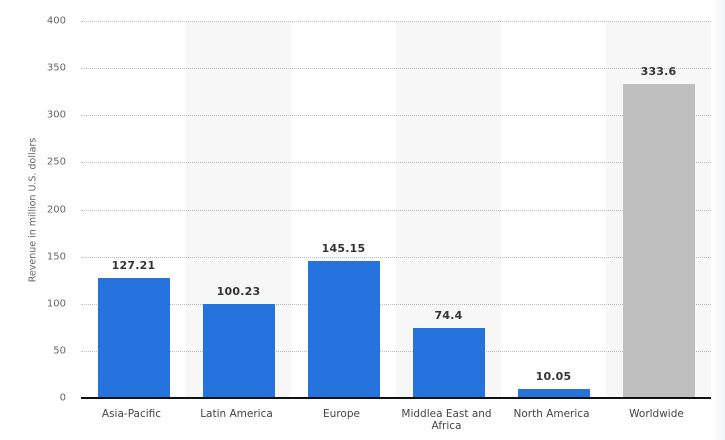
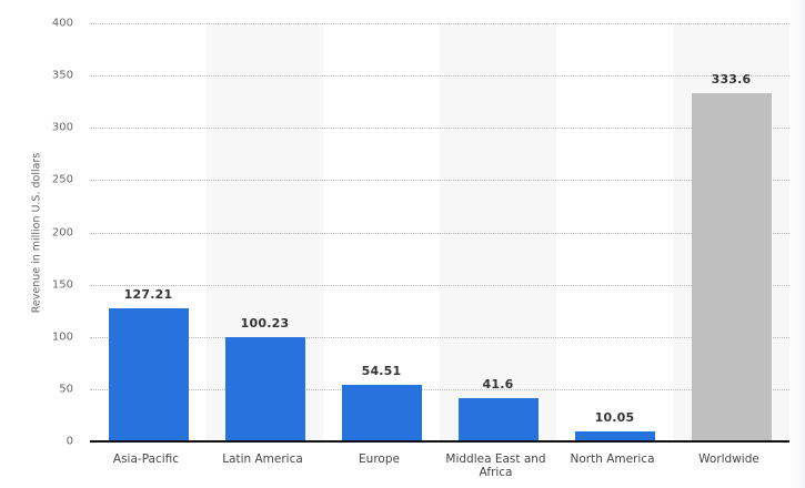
Europe: 145.15 -> 54.51
Middlea East and Africa: 74.4 -> 41.6
